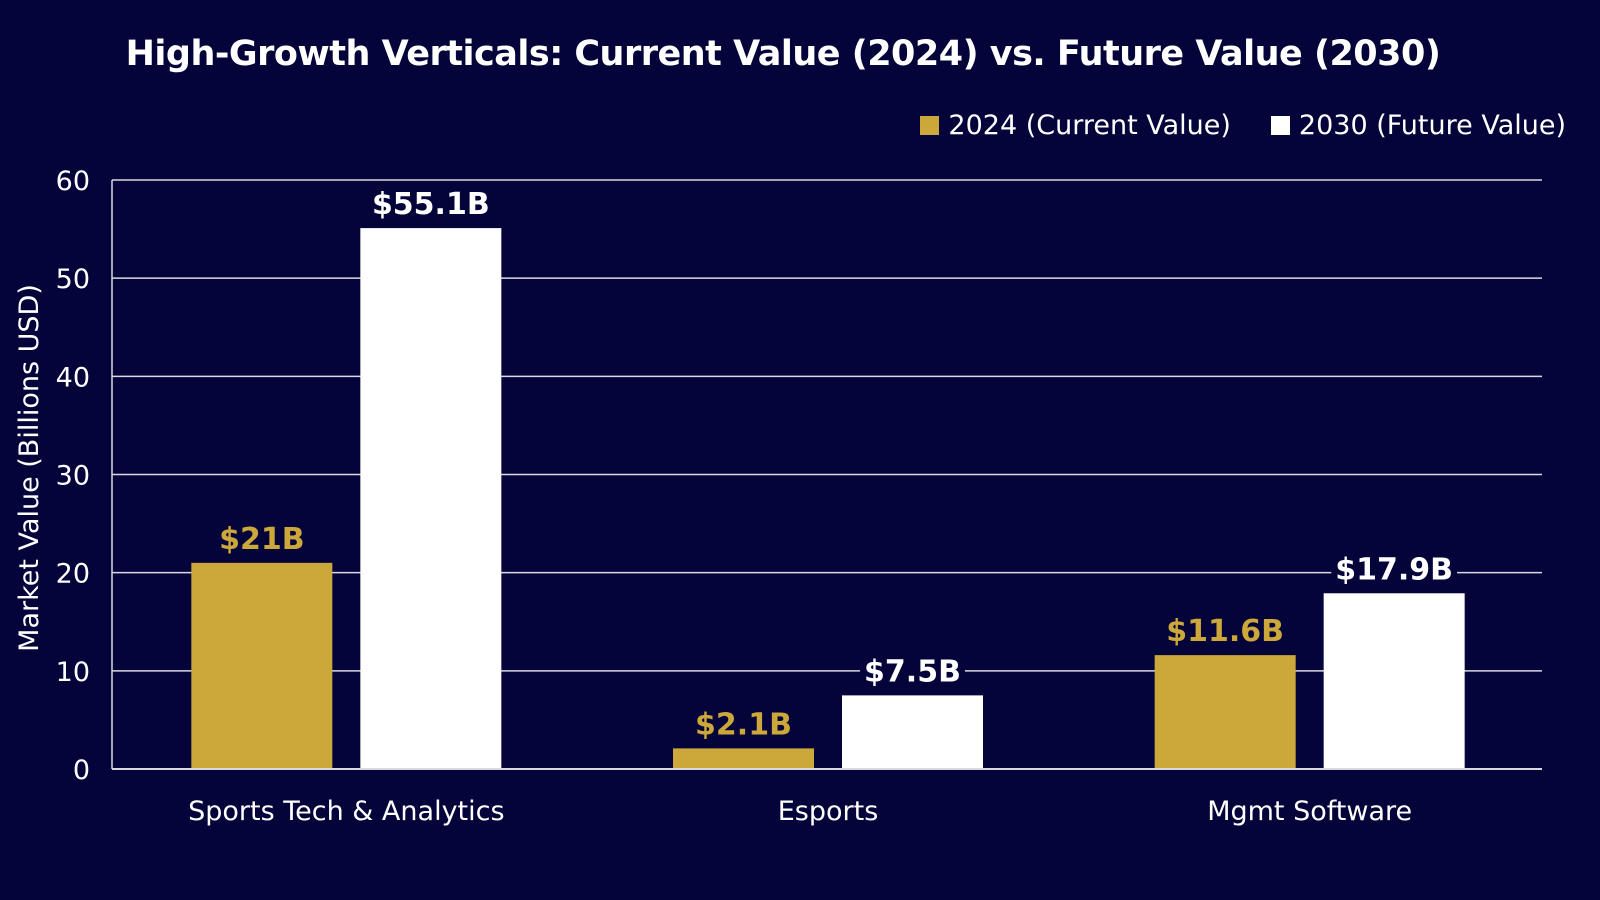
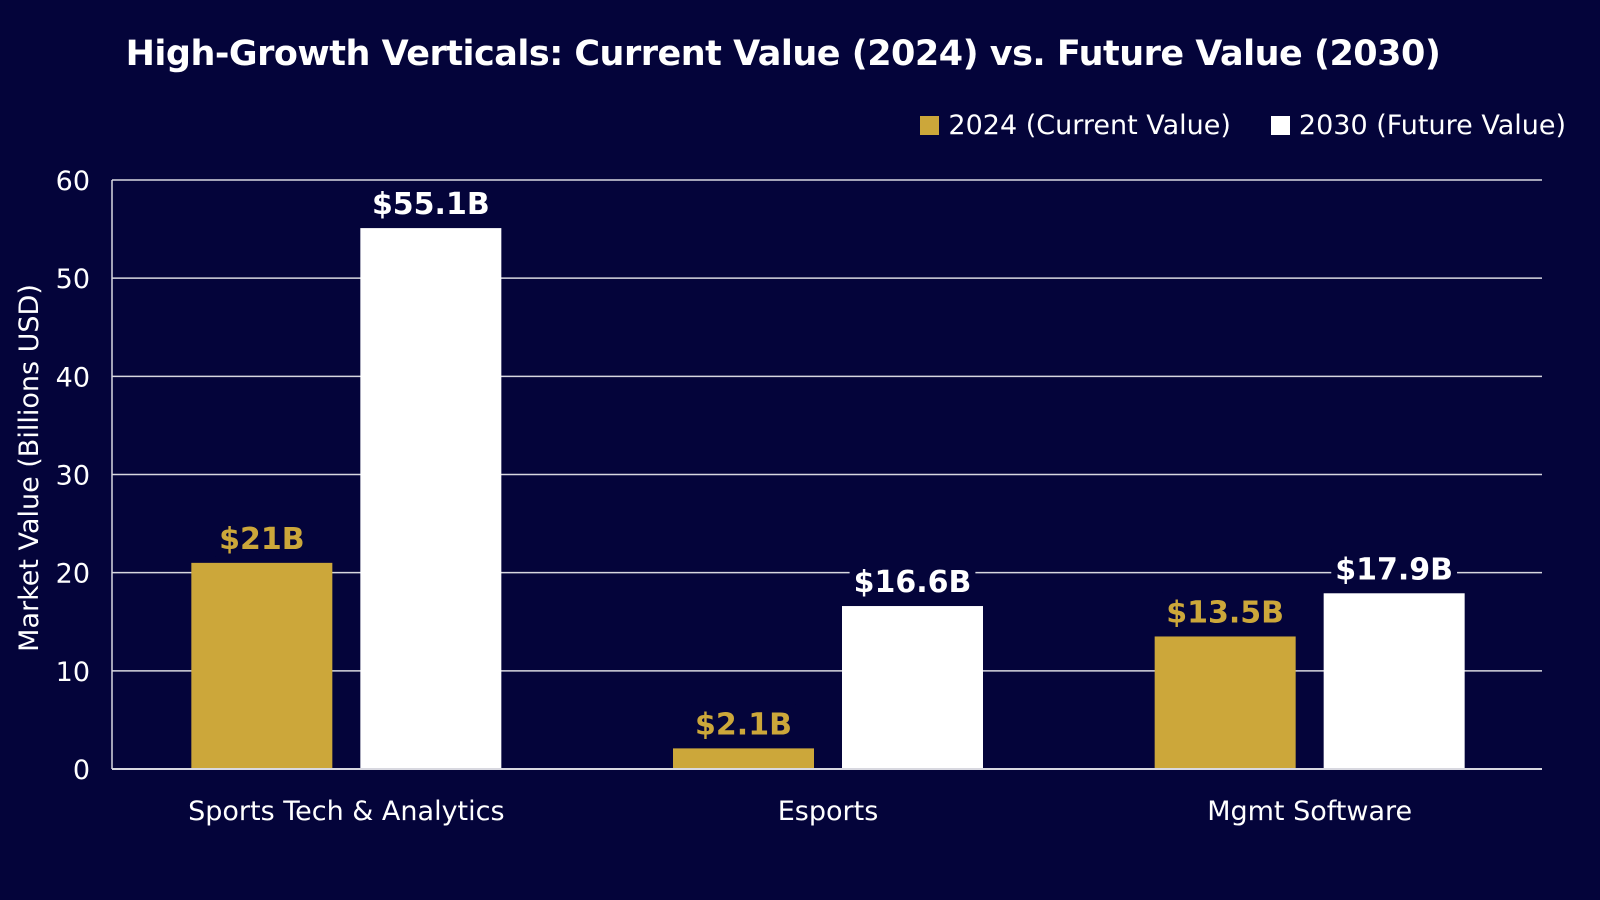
2030 (Future Value)/Esports: $7.5B -> $16.6B
2024 (Current Value)/Mgmt Software: $11.6B -> $13.5B
